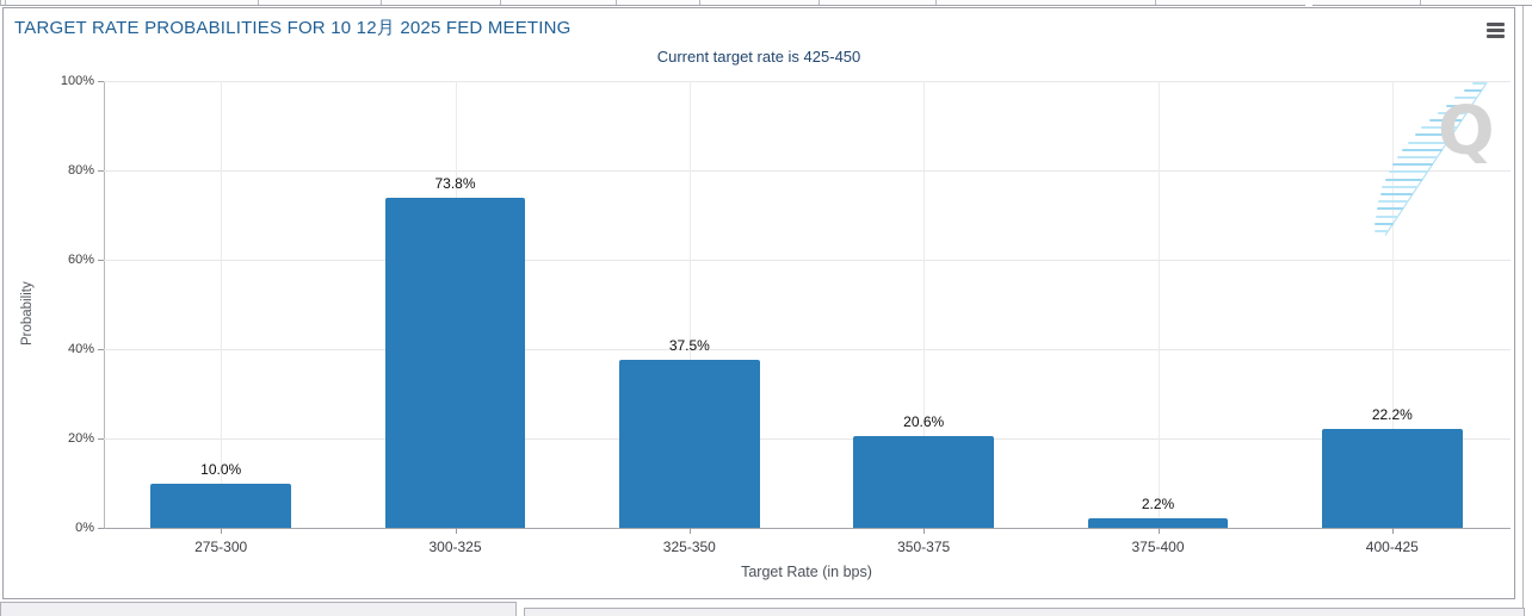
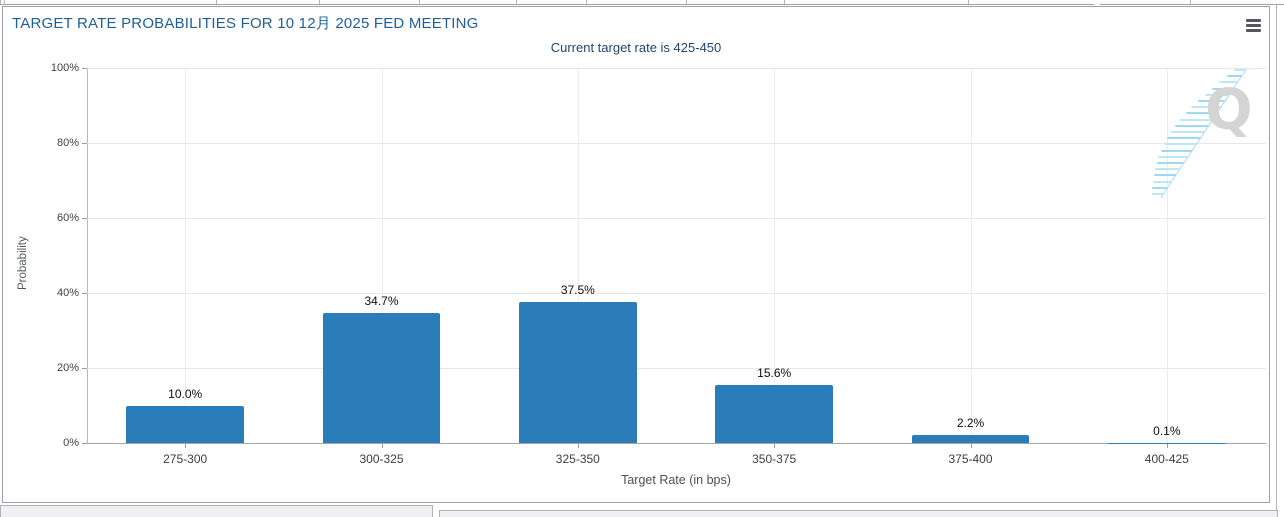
300-325: 73.8% -> 34.7%
350-375: 20.6% -> 15.6%
400-425: 22.2% -> 0.1%
